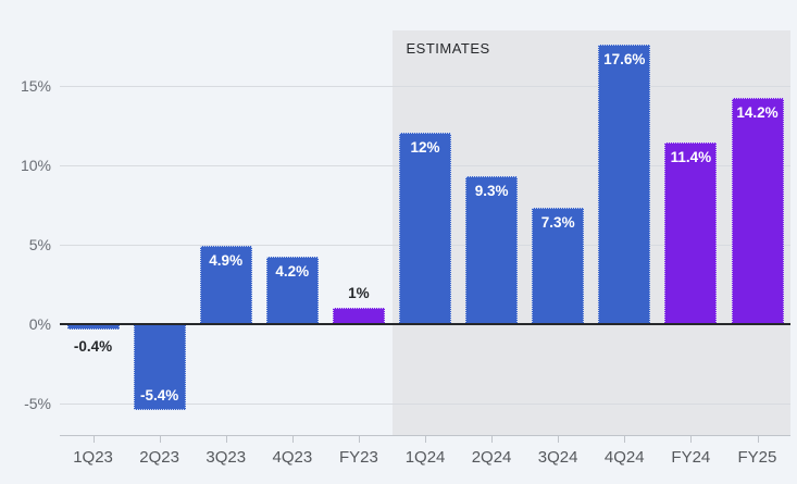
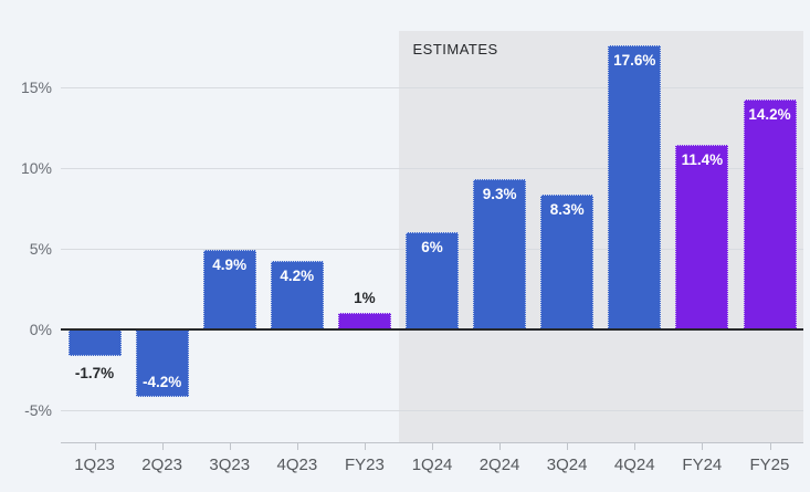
1Q23: -0.4% -> -1.7%
2Q23: -5.4% -> -4.2%
1Q24: 12% -> 6%
3Q24: 7.3% -> 8.3%
